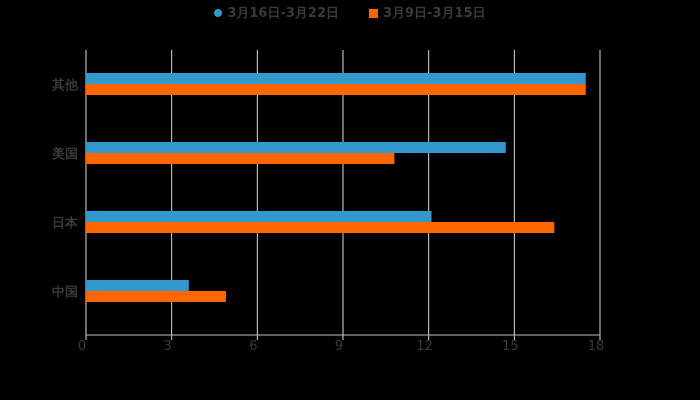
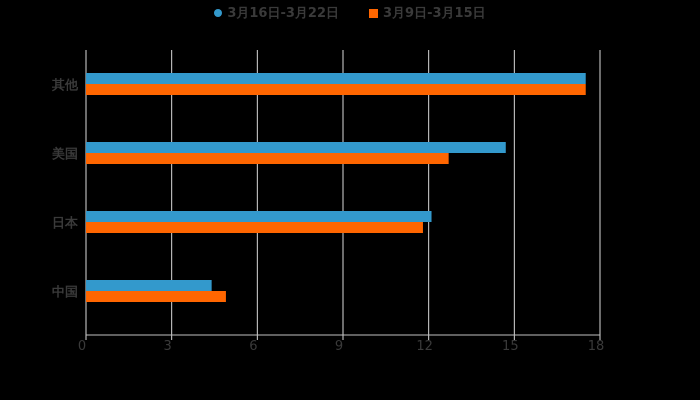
3月9日-3月15日/美国: 10.8 -> 12.7
3月9日-3月15日/日本: 16.4 -> 11.8
3月16日-3月22日/中国: 3.6 -> 4.4
